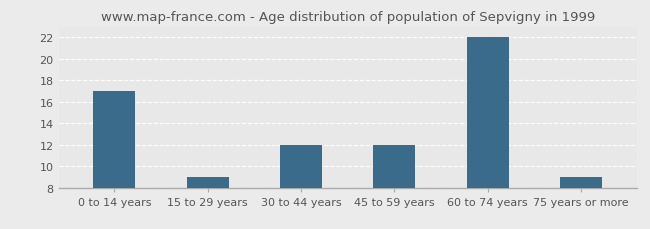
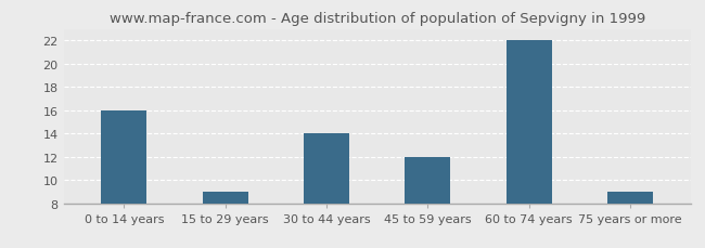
0 to 14 years: 17 -> 16
30 to 44 years: 12 -> 14
